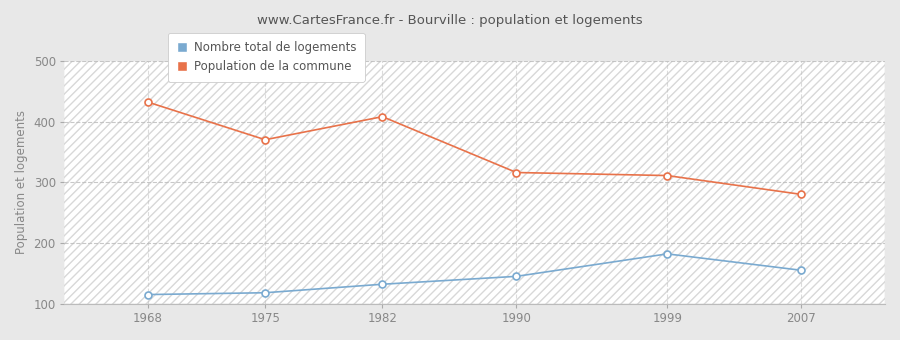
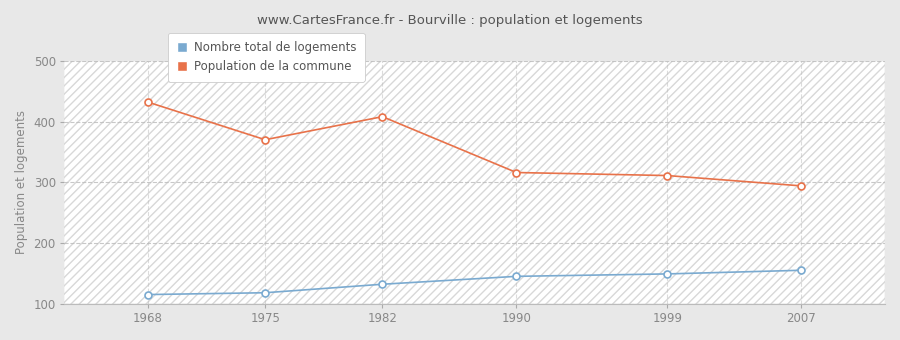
Nombre total de logements/1999: 182 -> 149
Population de la commune/2007: 280 -> 294
